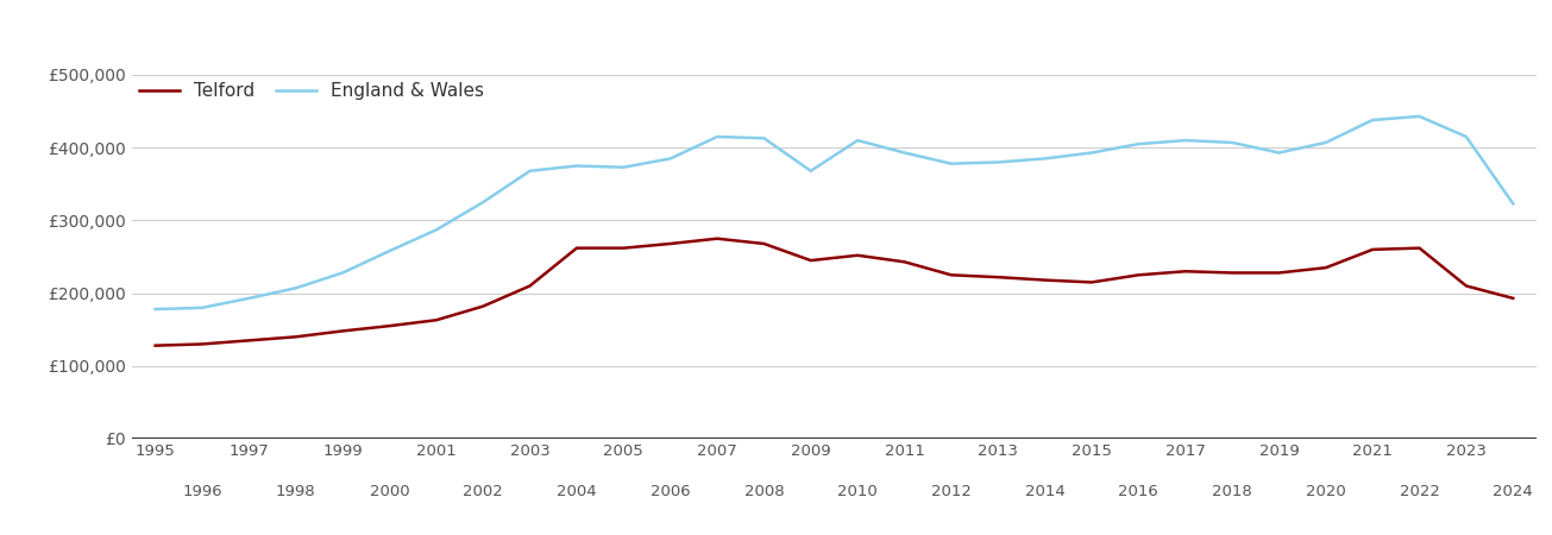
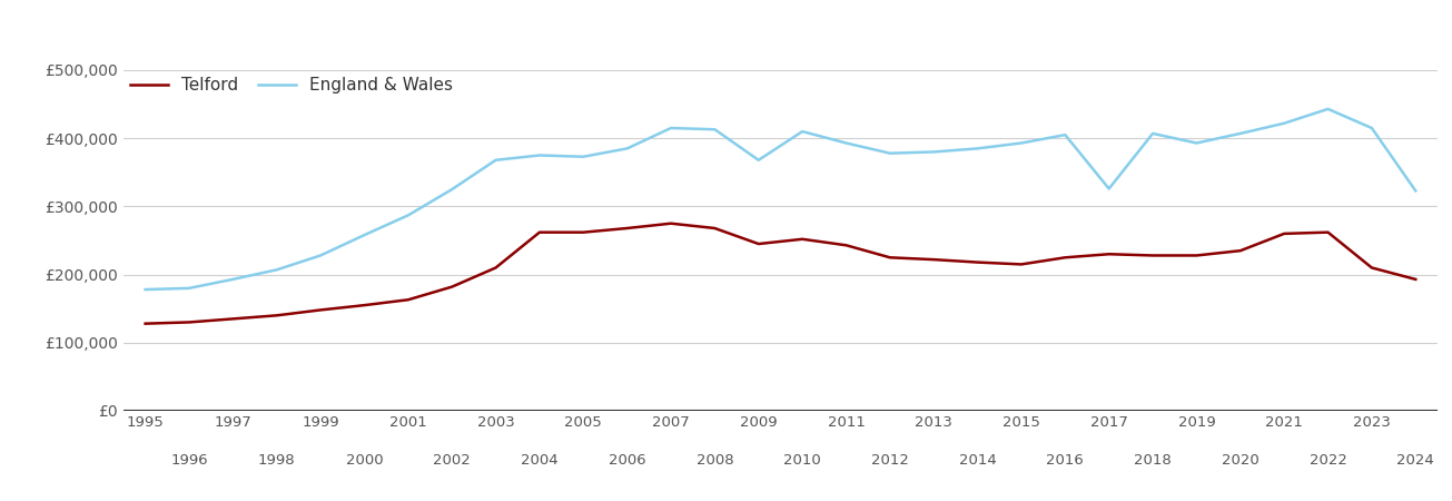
England & Wales/2017: £410,000 -> £326,000
England & Wales/2021: £438,000 -> £422,000
